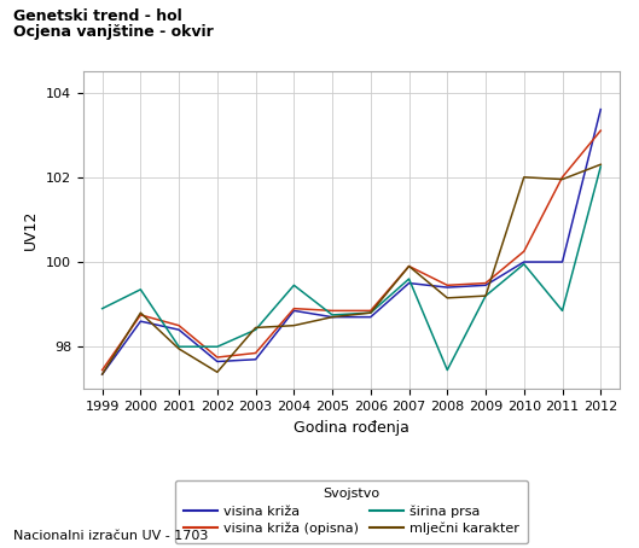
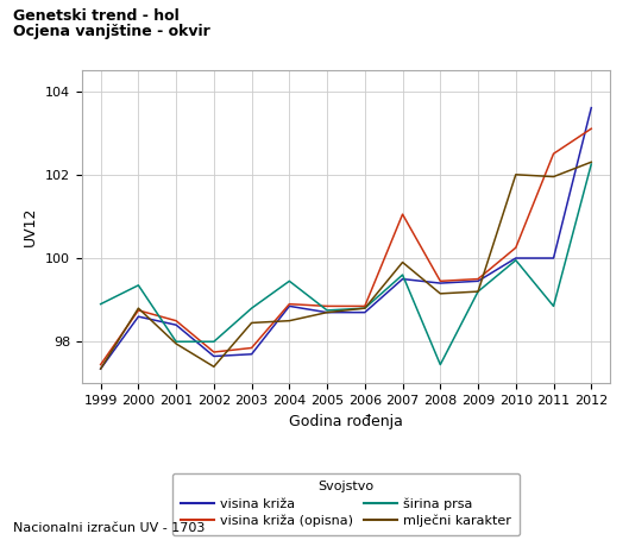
širina prsa/2003: 98.40 -> 98.80
visina križa (opisna)/2007: 99.90 -> 101.05
visina križa (opisna)/2011: 102.00 -> 102.50
